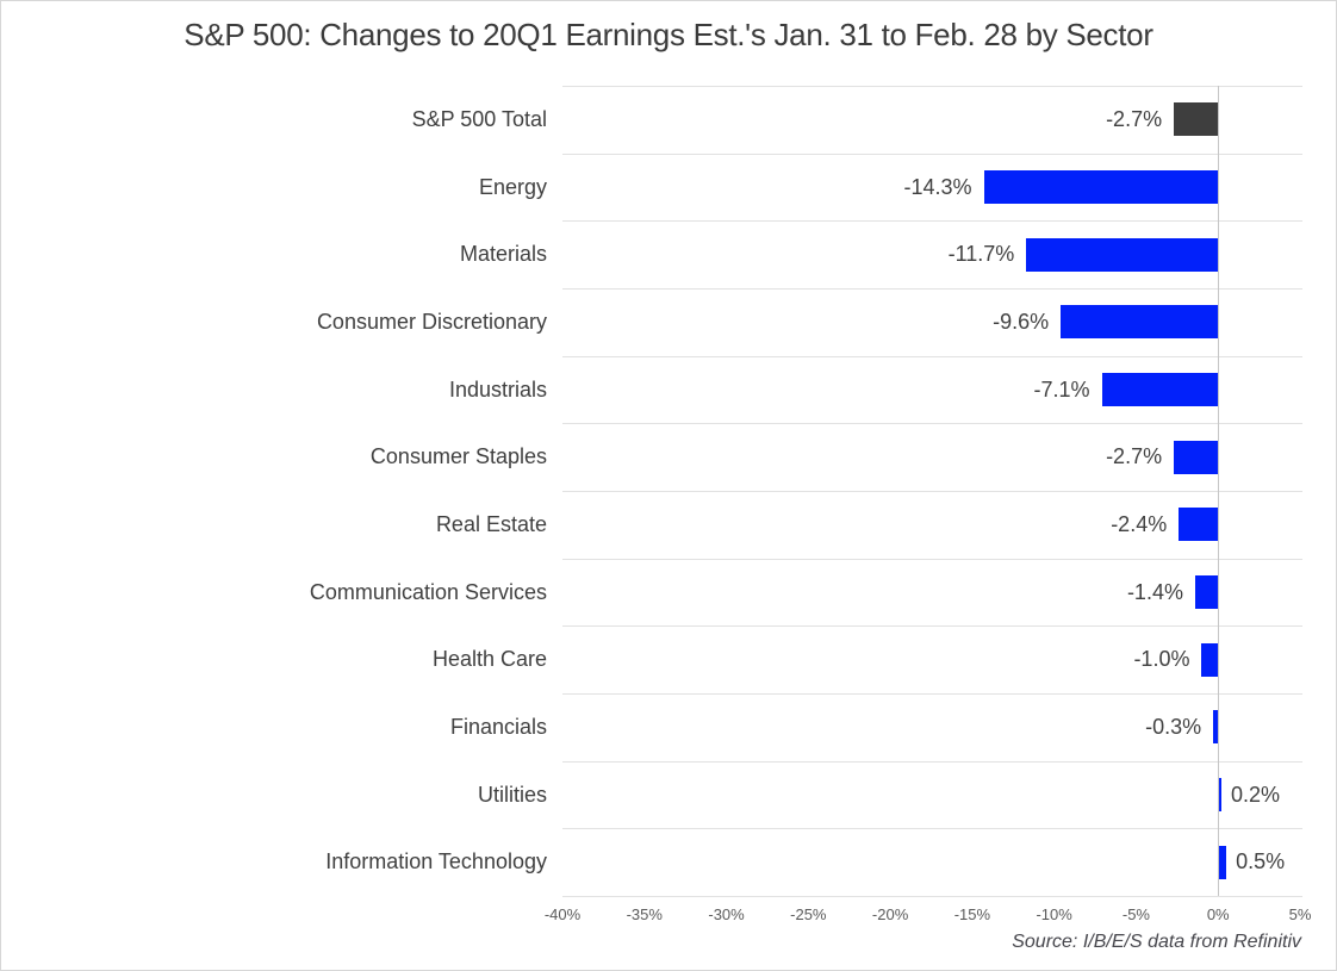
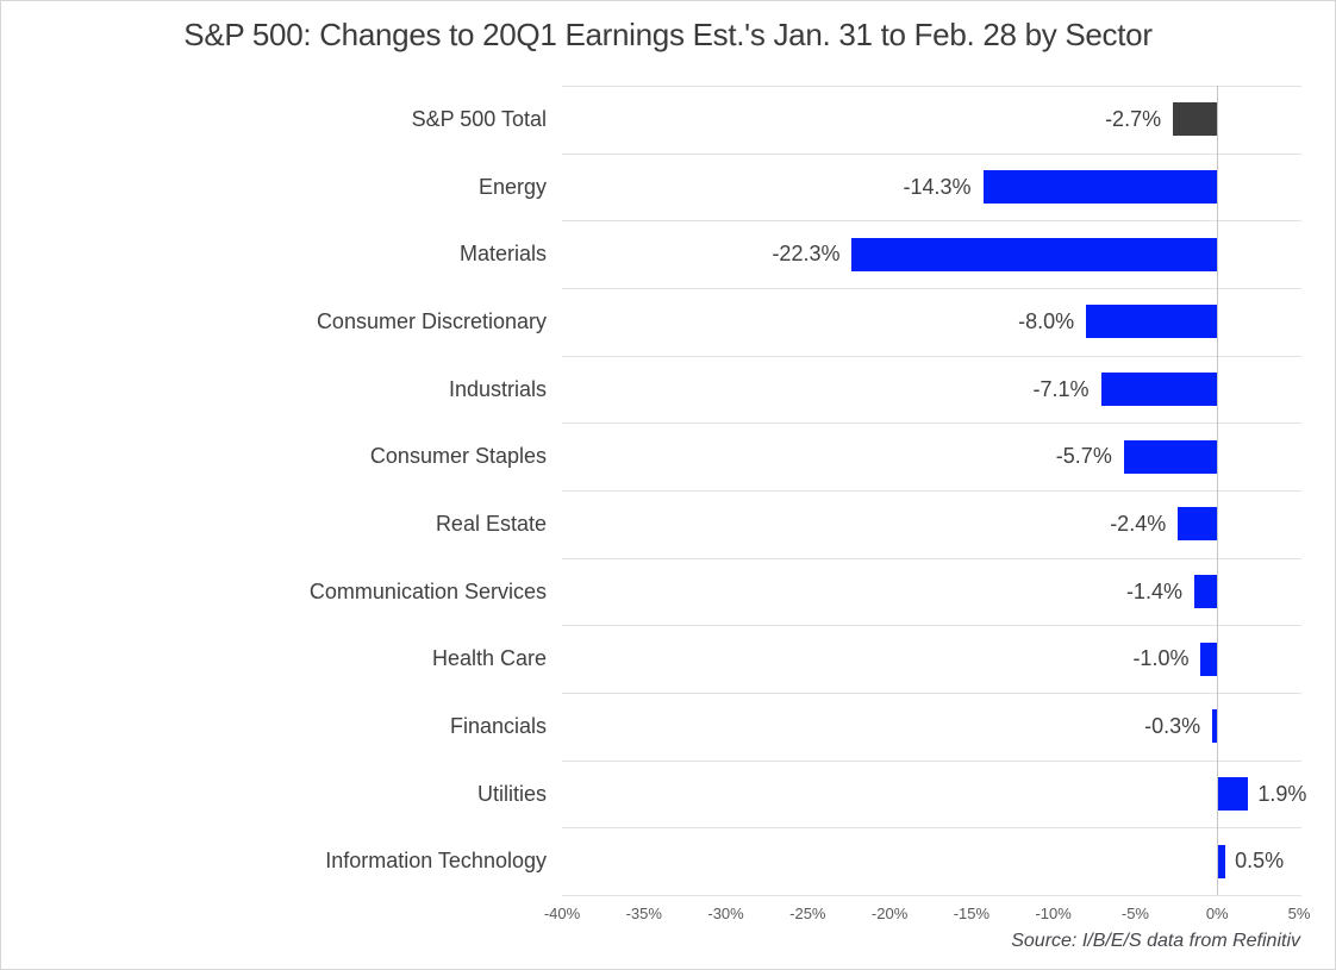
Materials: -11.7% -> -22.3%
Consumer Discretionary: -9.6% -> -8.0%
Consumer Staples: -2.7% -> -5.7%
Utilities: 0.2% -> 1.9%
